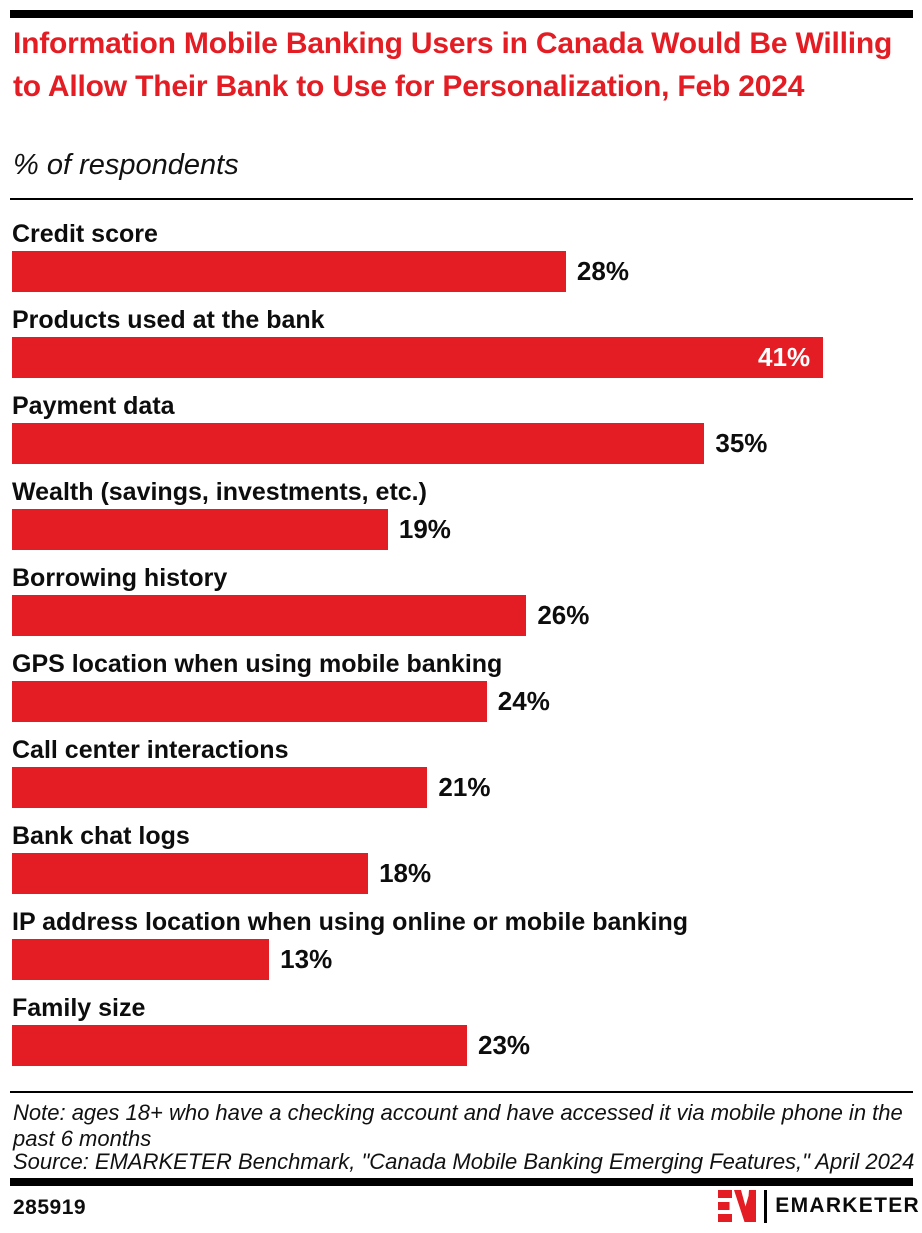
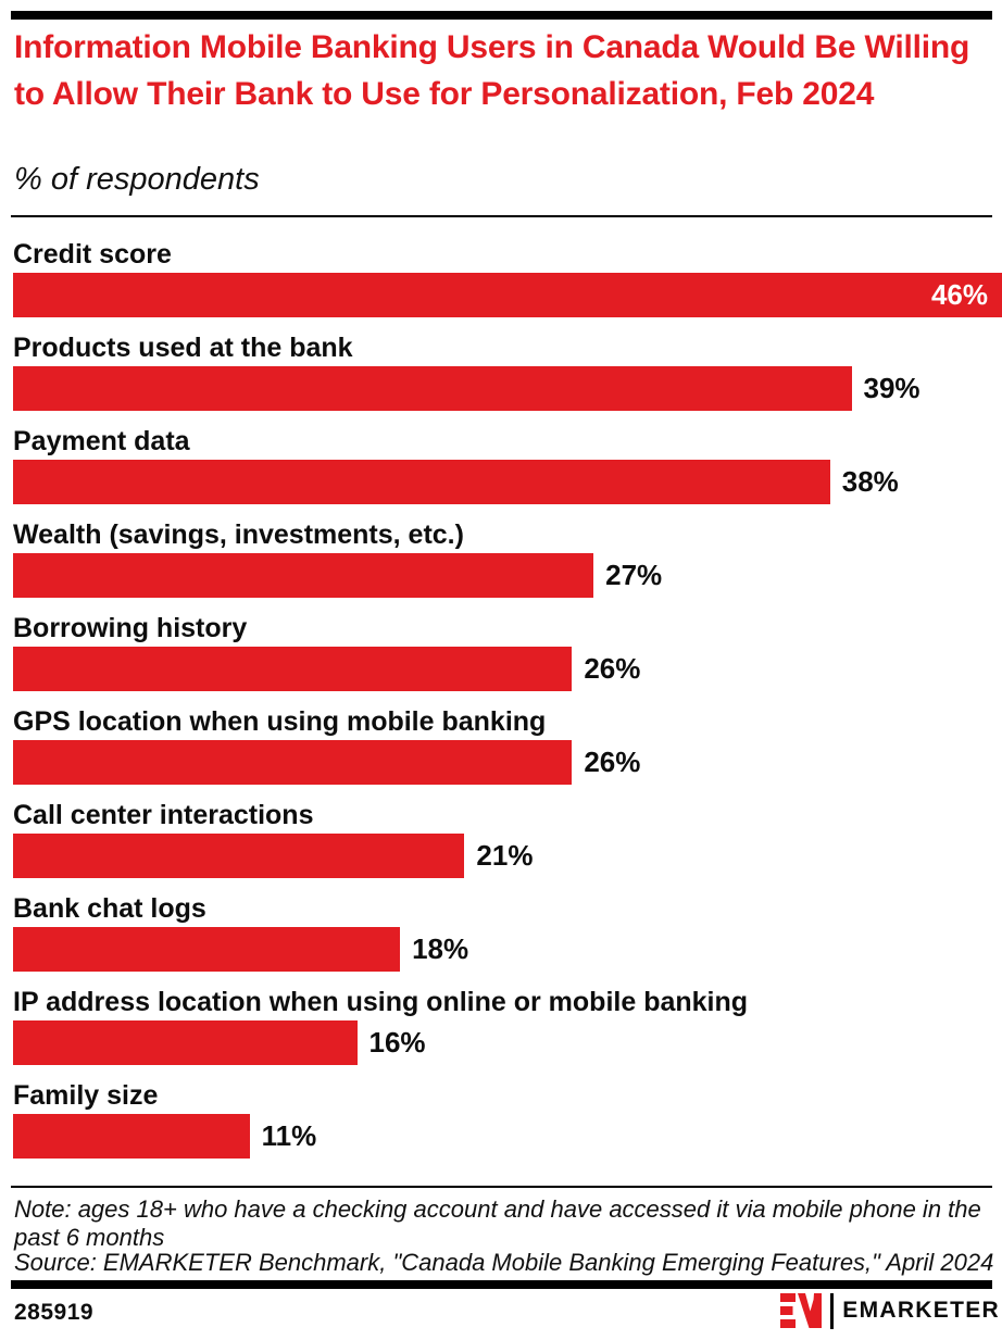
Credit score: 28% -> 46%
Products used at the bank: 41% -> 39%
Payment data: 35% -> 38%
Wealth (savings, investments, etc.): 19% -> 27%
GPS location when using mobile banking: 24% -> 26%
IP address location when using online or mobile banking: 13% -> 16%
Family size: 23% -> 11%
